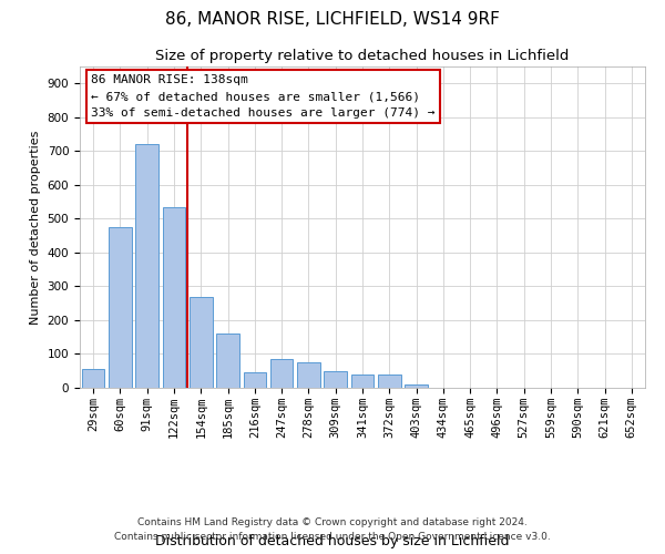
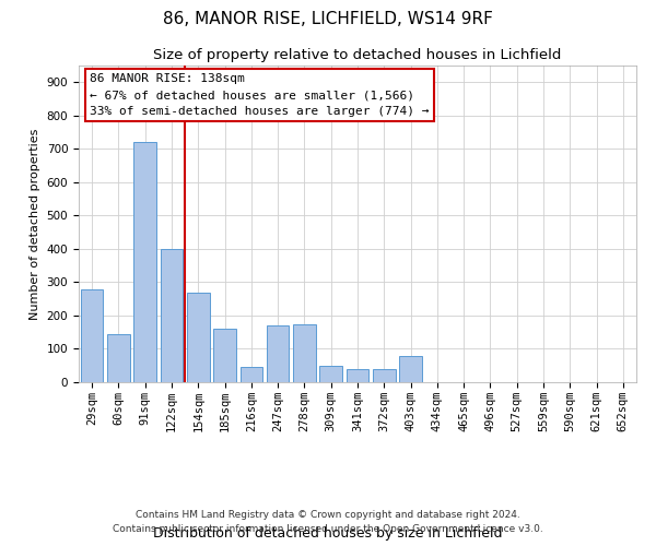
29sqm: 55 -> 280
60sqm: 475 -> 145
122sqm: 535 -> 400
247sqm: 85 -> 170
278sqm: 75 -> 175
403sqm: 10 -> 80
